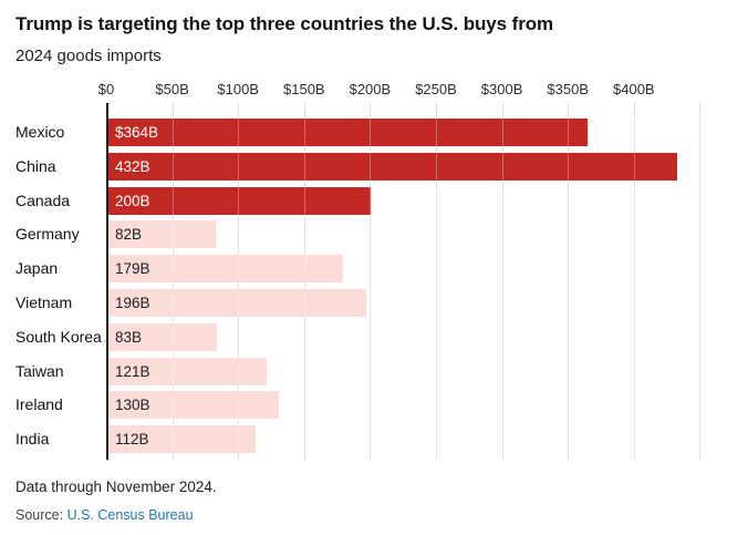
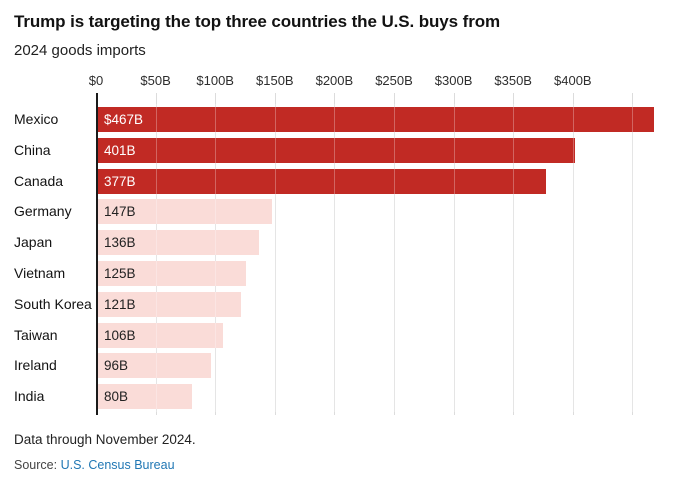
Mexico: $364B -> $467B
China: 432B -> 401B
Canada: 200B -> 377B
Germany: 82B -> 147B
Japan: 179B -> 136B
Vietnam: 196B -> 125B
South Korea: 83B -> 121B
Taiwan: 121B -> 106B
Ireland: 130B -> 96B
India: 112B -> 80B
